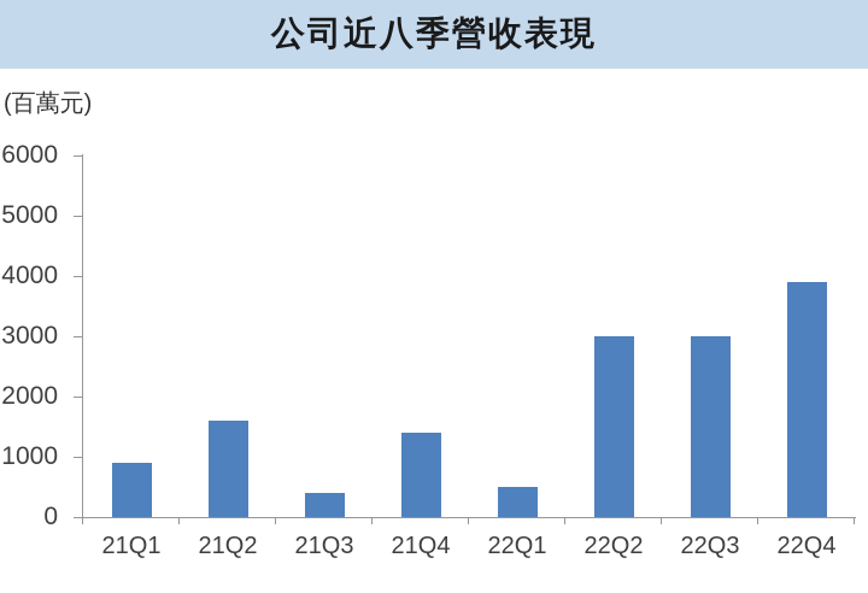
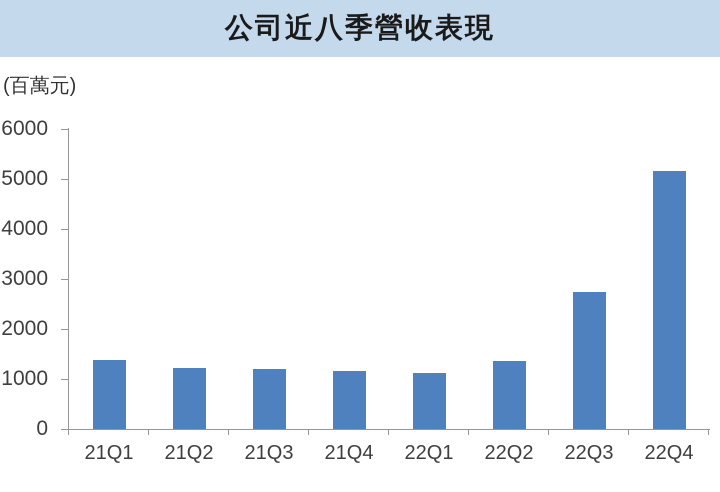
21Q1: 900 -> 1400
21Q2: 1600 -> 1200
21Q3: 400 -> 1200
21Q4: 1400 -> 1200
22Q1: 500 -> 1100
22Q2: 3000 -> 1400
22Q3: 3000 -> 2700
22Q4: 3900 -> 5200
